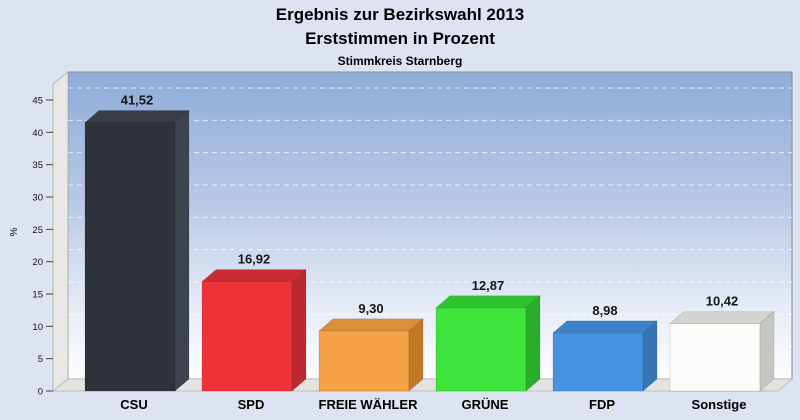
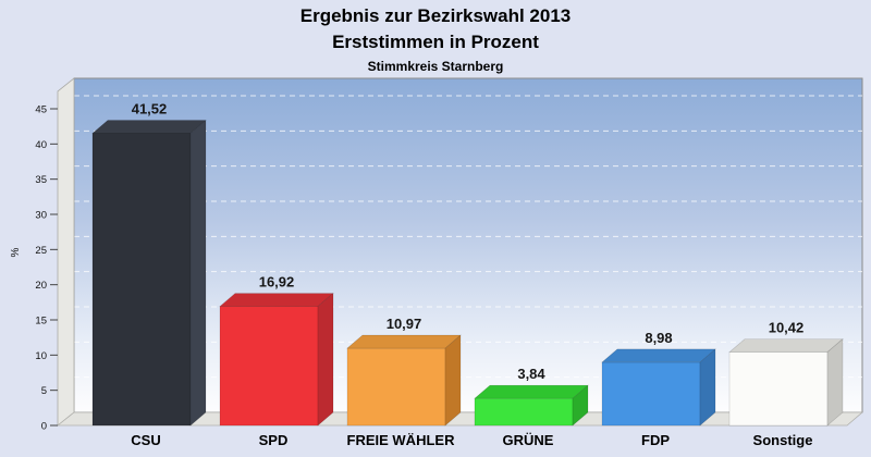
FREIE WÄHLER: 9,30 -> 10,97
GRÜNE: 12,87 -> 3,84
